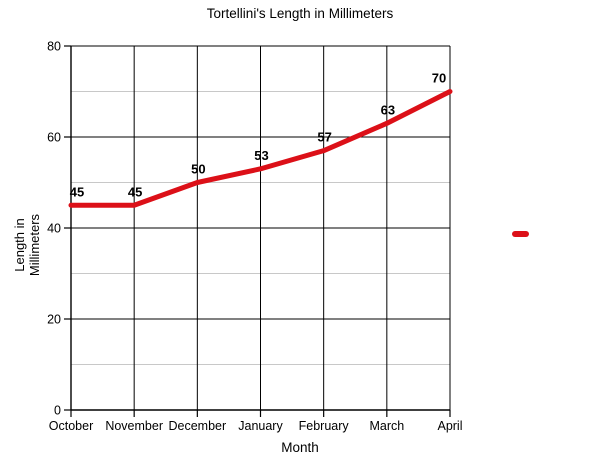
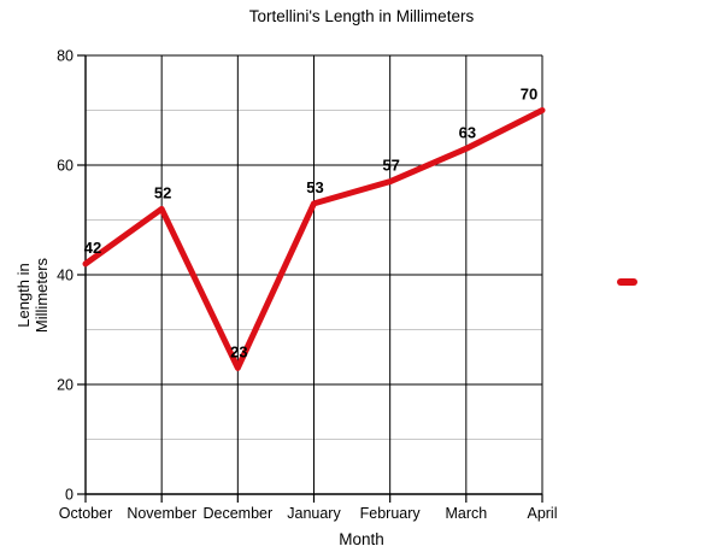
October: 45 -> 42
November: 45 -> 52
December: 50 -> 23
